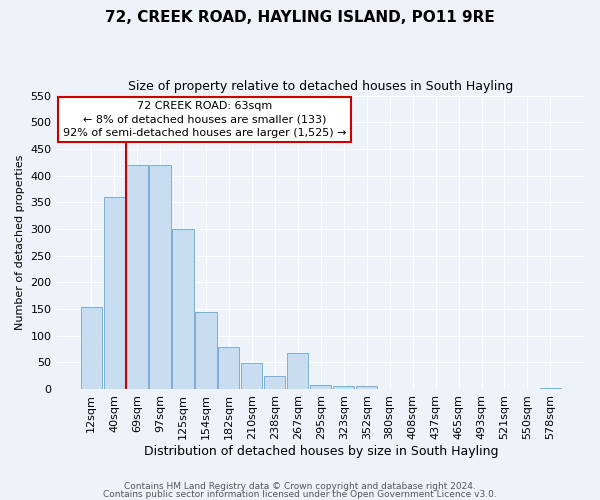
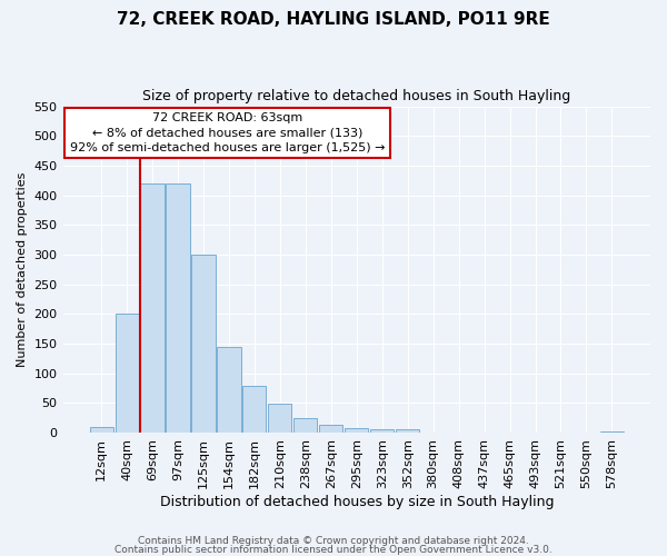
12sqm: 154 -> 10
40sqm: 360 -> 200
267sqm: 68 -> 13
